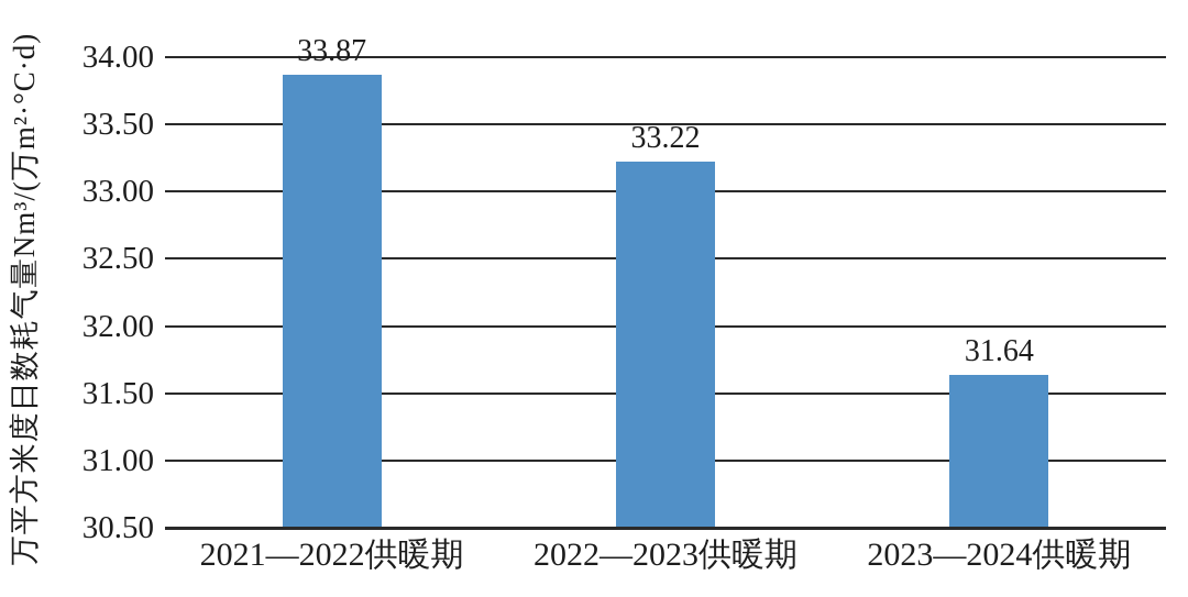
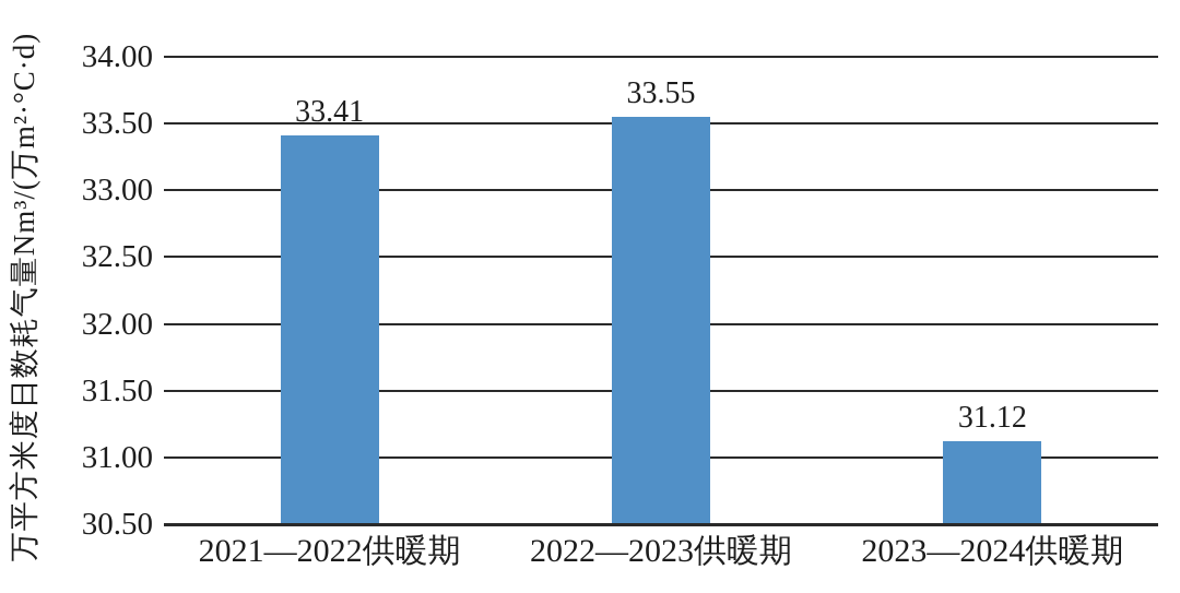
2021—2022供暖期: 33.87 -> 33.41
2022—2023供暖期: 33.22 -> 33.55
2023—2024供暖期: 31.64 -> 31.12
